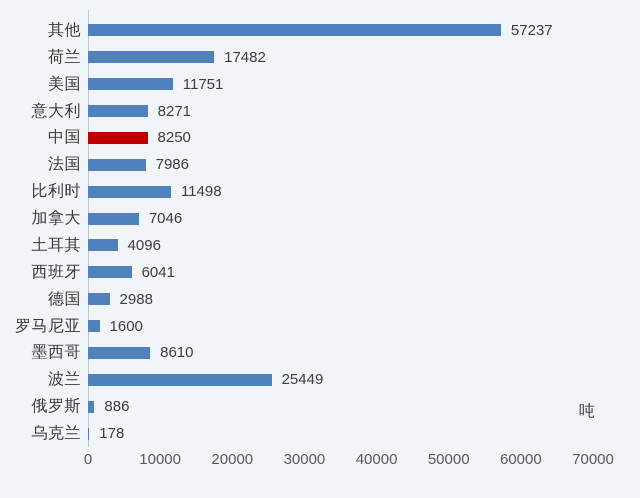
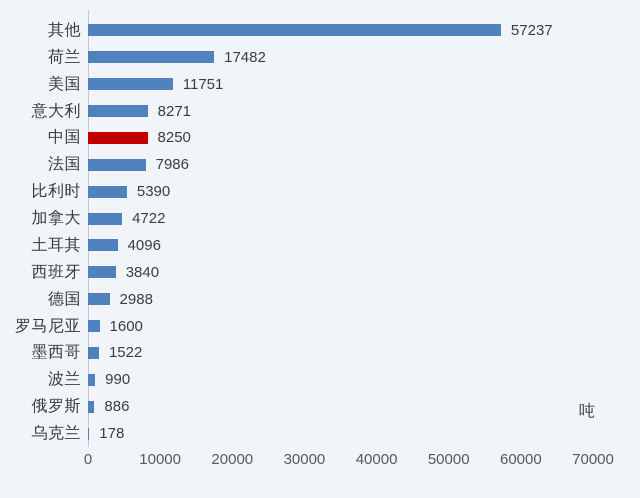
比利时: 11498 -> 5390
加拿大: 7046 -> 4722
西班牙: 6041 -> 3840
墨西哥: 8610 -> 1522
波兰: 25449 -> 990
